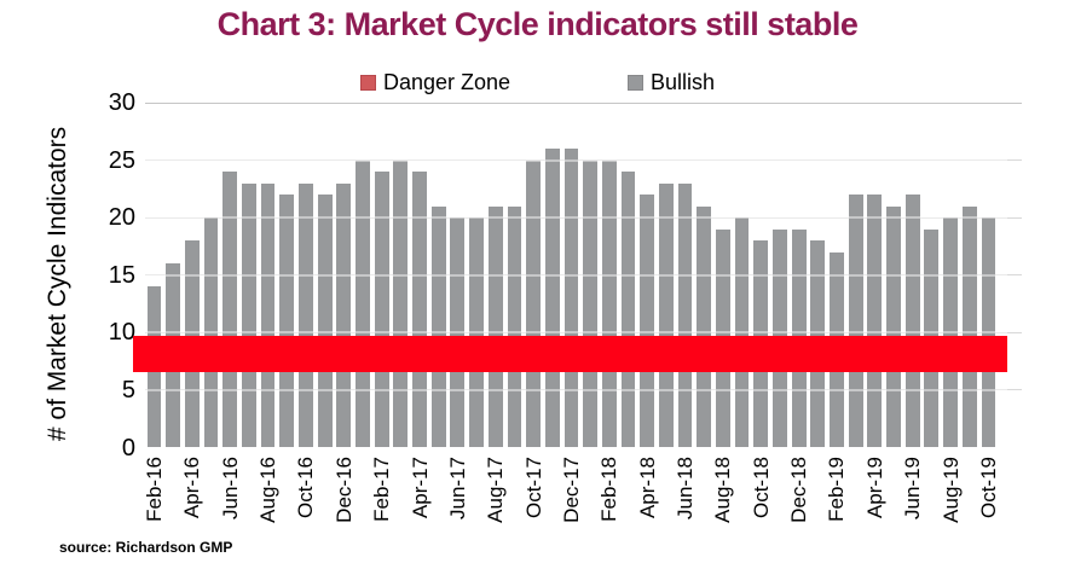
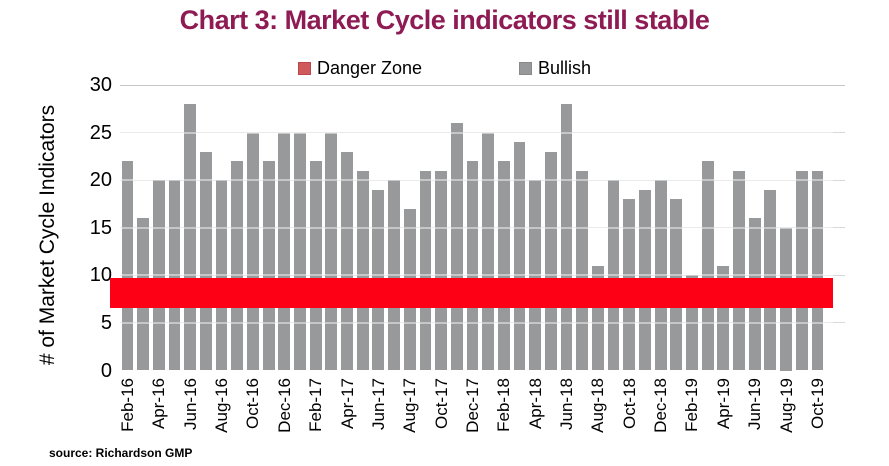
Feb-16: 14 -> 22
Apr-16: 18 -> 20
Jun-16: 24 -> 28
Aug-16: 23 -> 20
Oct-16: 23 -> 25
Dec-16: 23 -> 25
Feb-17: 24 -> 22
Apr-17: 24 -> 23
Jun-17: 20 -> 19
Aug-17: 21 -> 17
Oct-17: 25 -> 21
Dec-17: 26 -> 22
Feb-18: 25 -> 22
Apr-18: 22 -> 20
Jun-18: 23 -> 28
Aug-18: 19 -> 11
Dec-18: 19 -> 20
Feb-19: 17 -> 10
Apr-19: 22 -> 11
Jun-19: 22 -> 16
Aug-19: 20 -> 15
Oct-19: 20 -> 21
